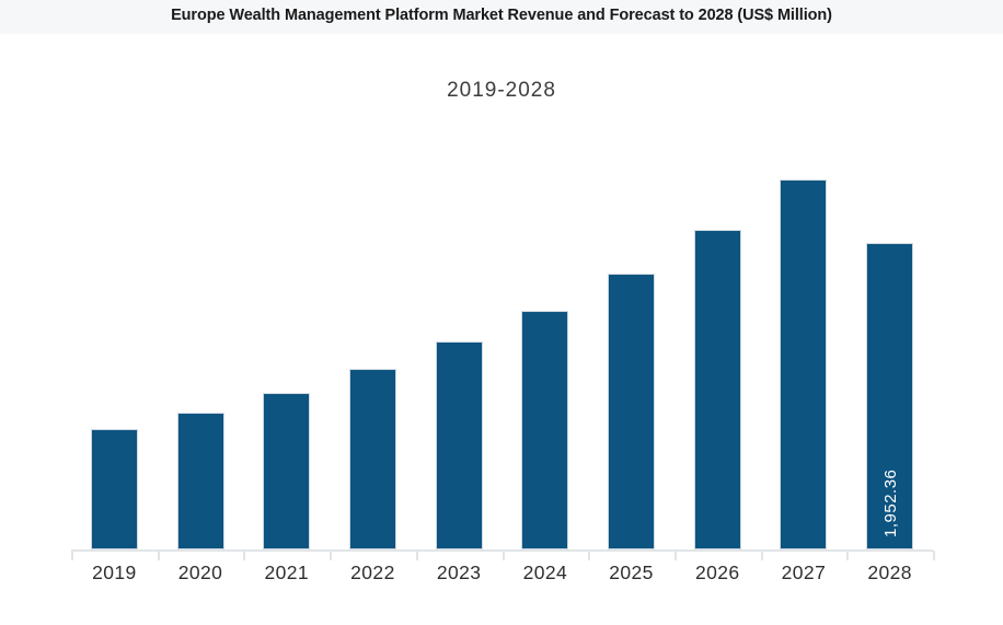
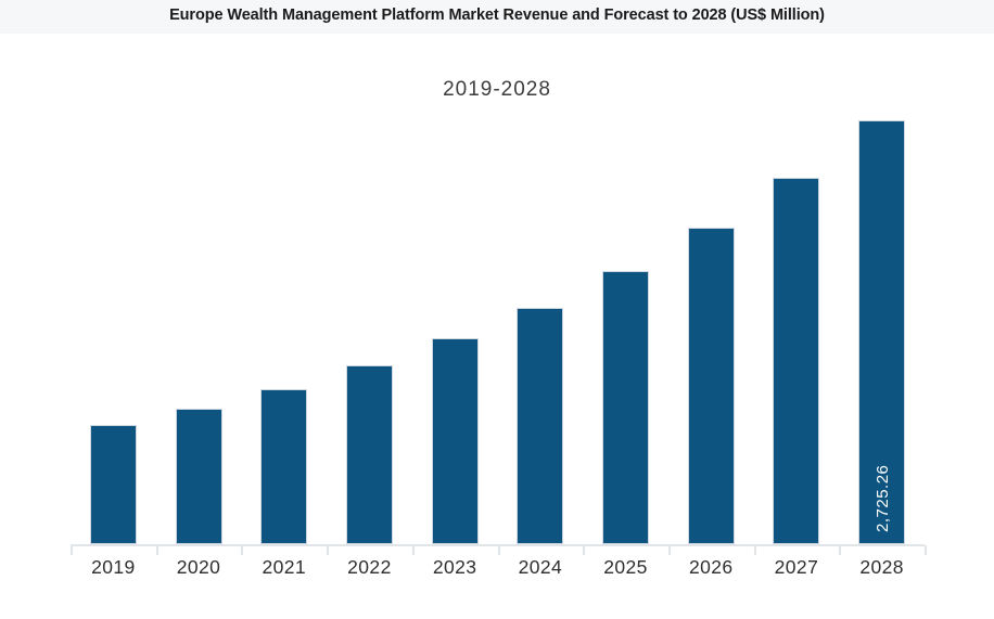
2028: 1,952.36 -> 2,725.26
